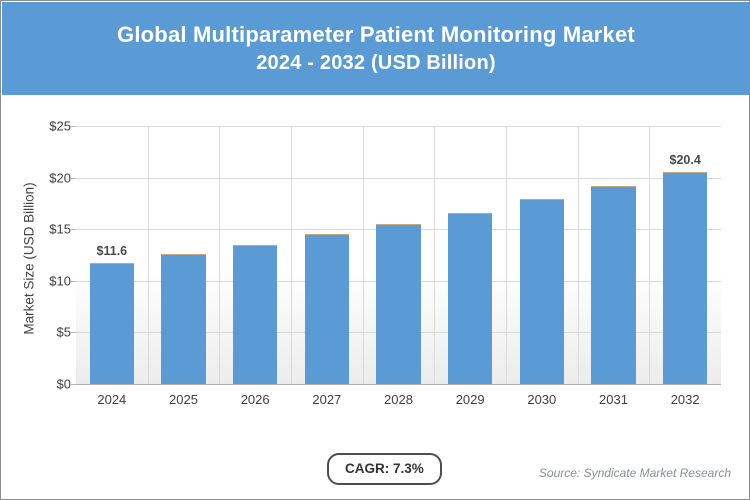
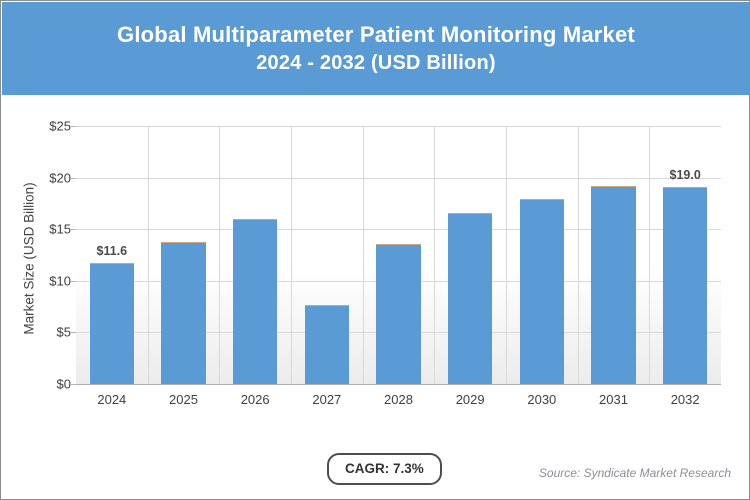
2025: $12.5 -> $13.7
2026: $13.4 -> $15.9
2027: $14.4 -> $7.6
2028: $15.4 -> $13.5
2032: $20.4 -> $19.0
